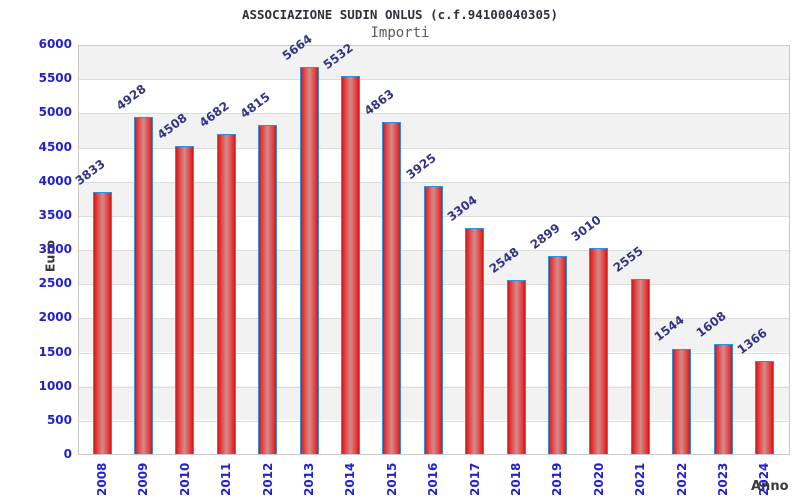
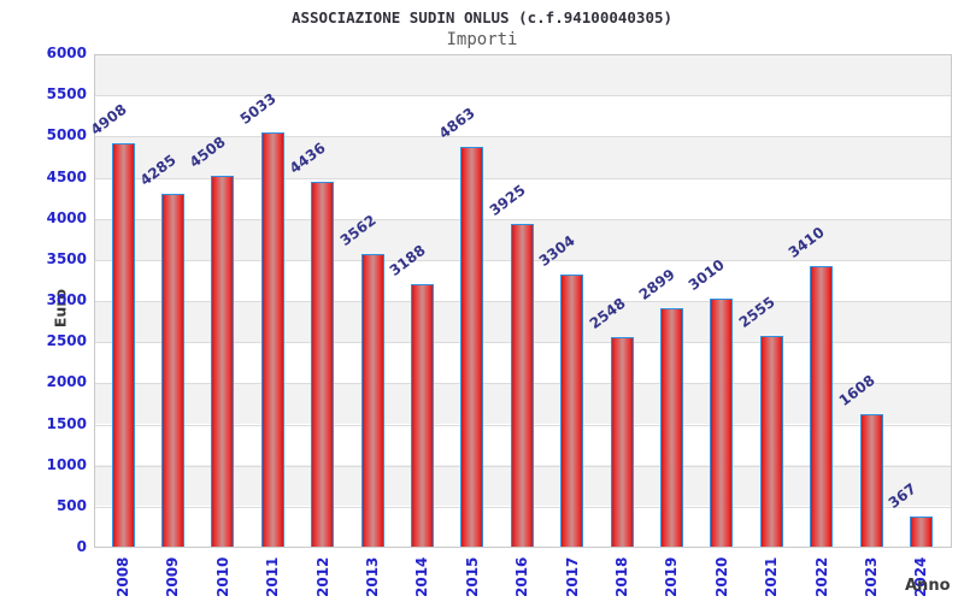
2008: 3833 -> 4908
2009: 4928 -> 4285
2011: 4682 -> 5033
2012: 4815 -> 4436
2013: 5664 -> 3562
2014: 5532 -> 3188
2022: 1544 -> 3410
2024: 1366 -> 367
